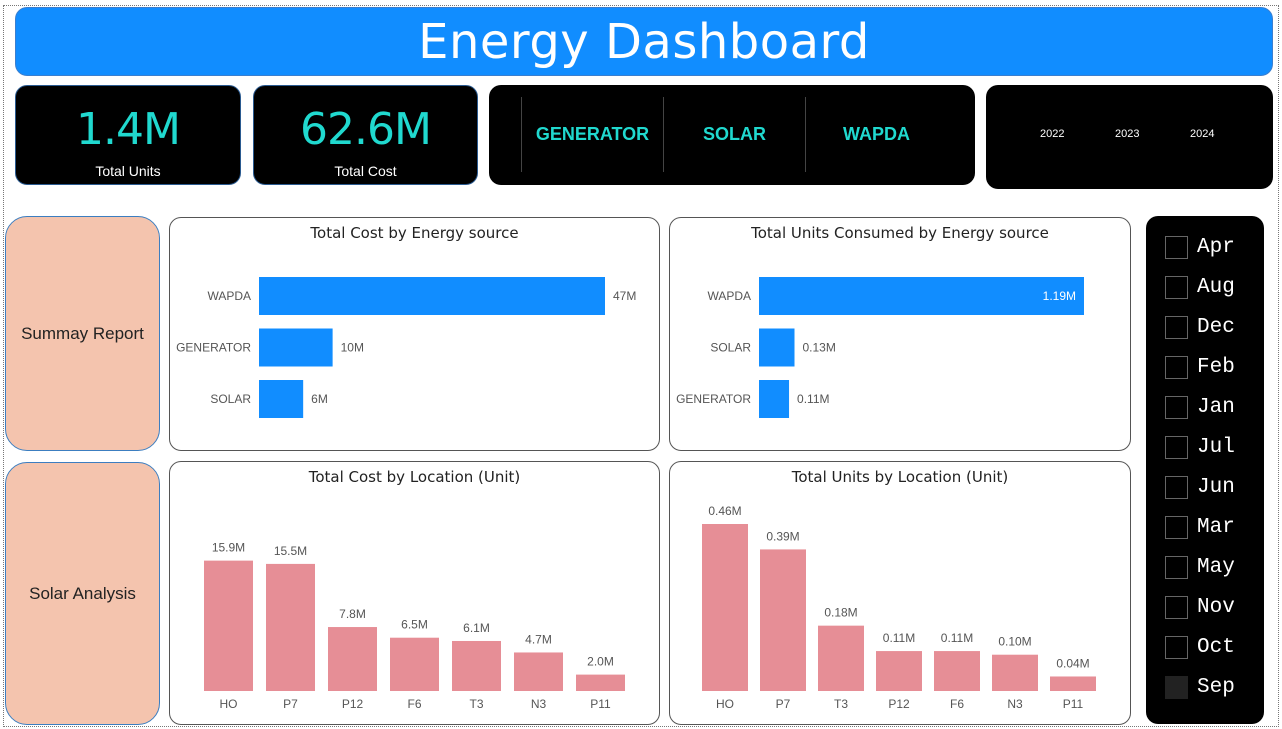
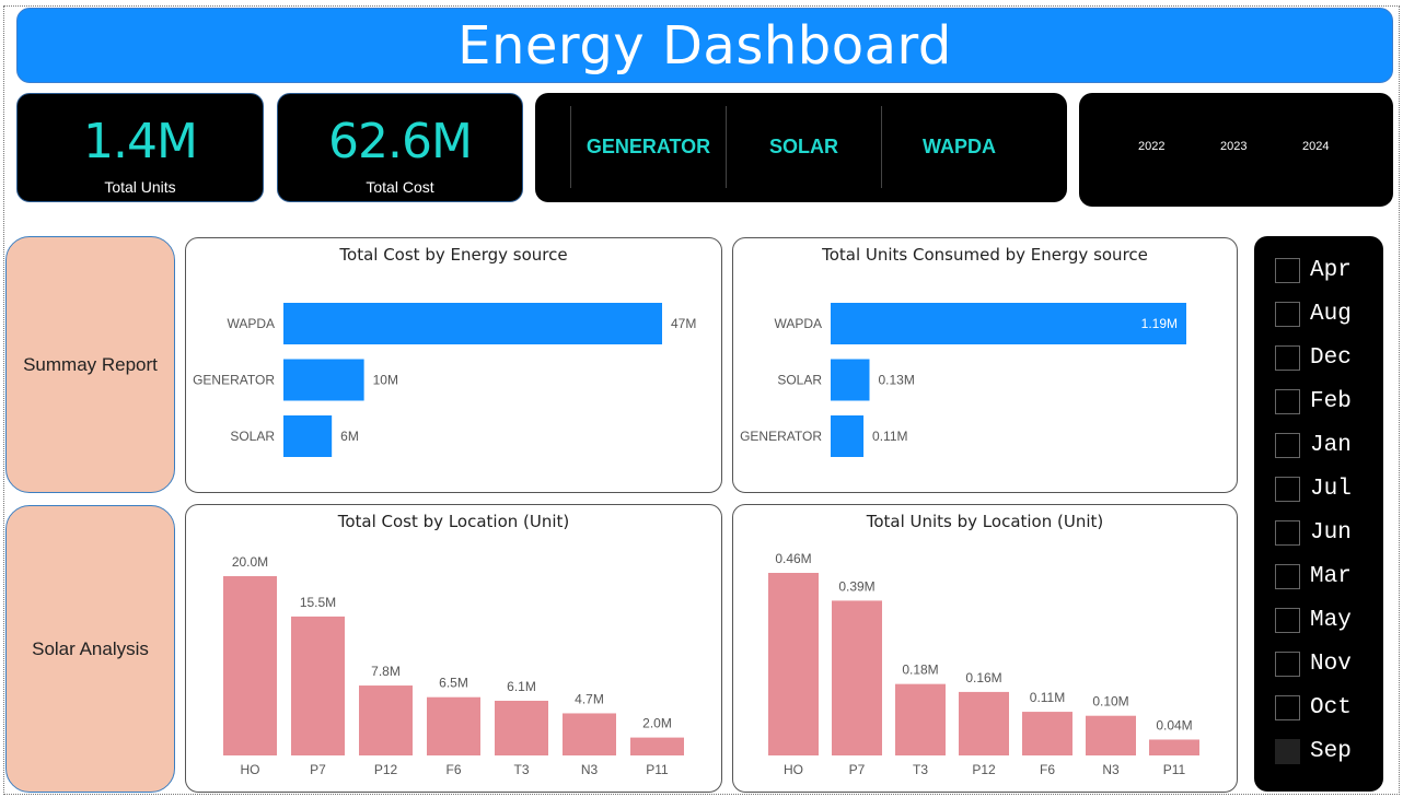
Total Cost by Location (Unit)/HO: 15.9M -> 20.0M
Total Units by Location (Unit)/P12: 0.11M -> 0.16M
